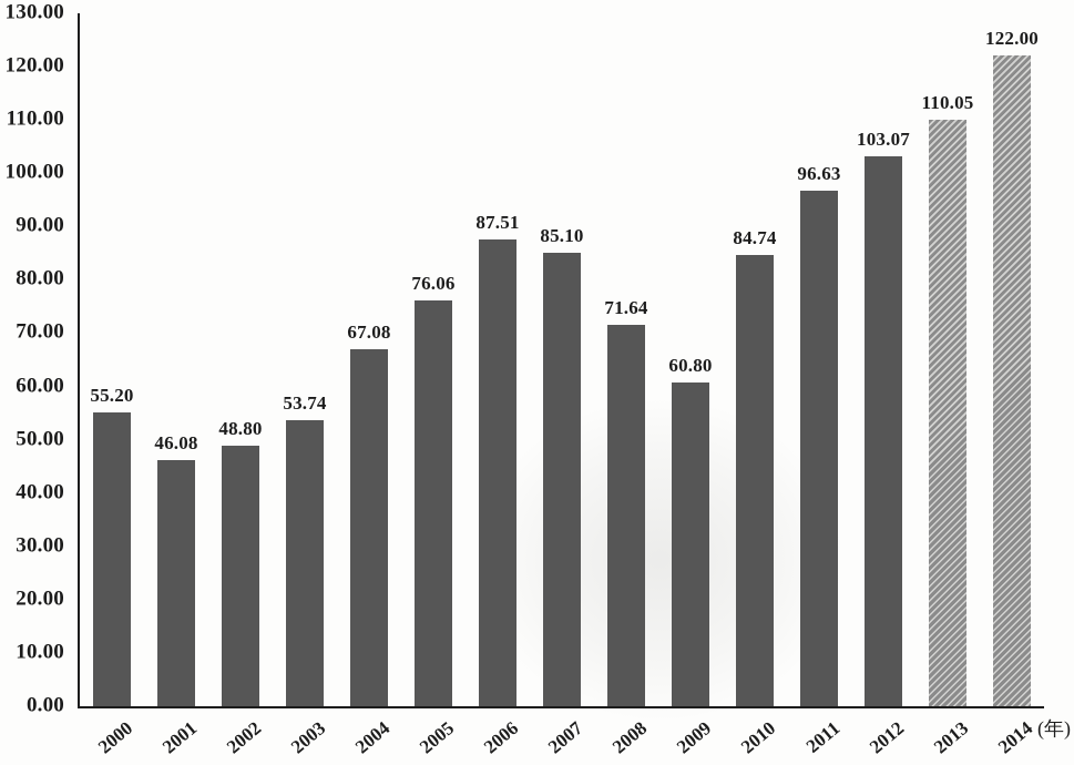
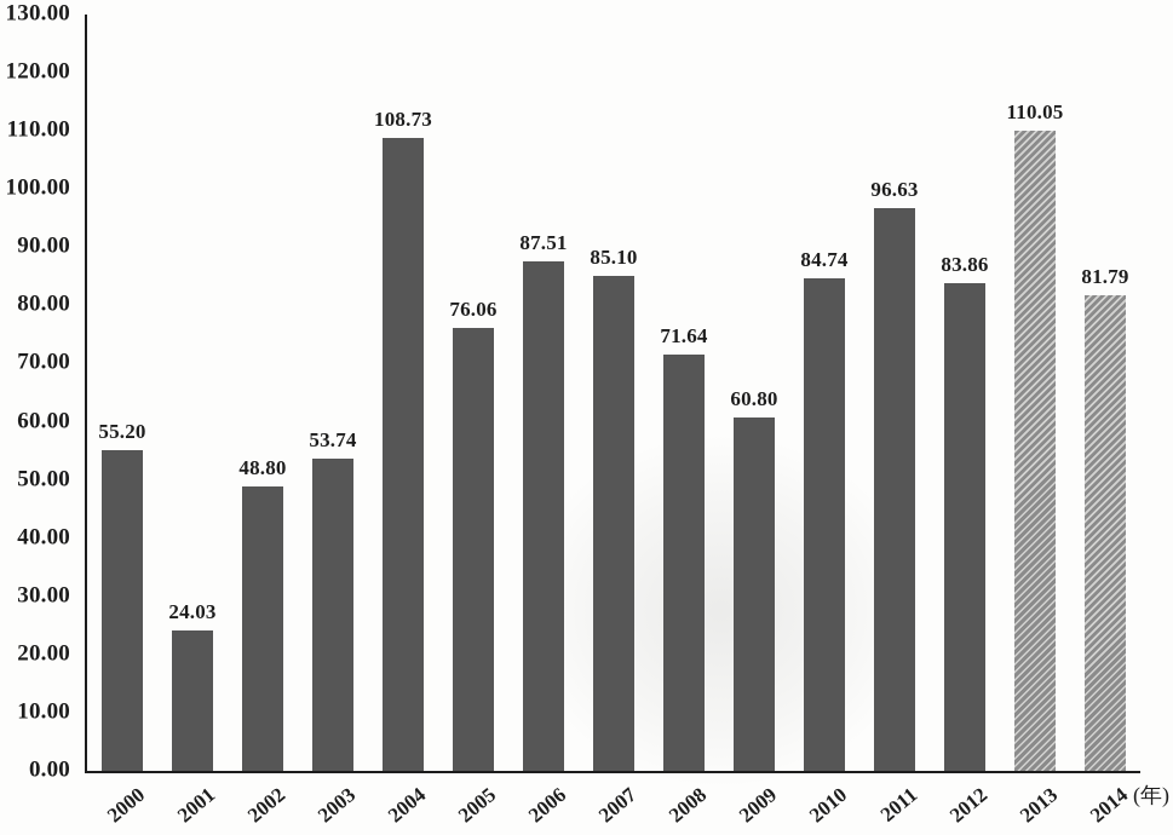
2001: 46.08 -> 24.03
2004: 67.08 -> 108.73
2012: 103.07 -> 83.86
2014: 122.00 -> 81.79
